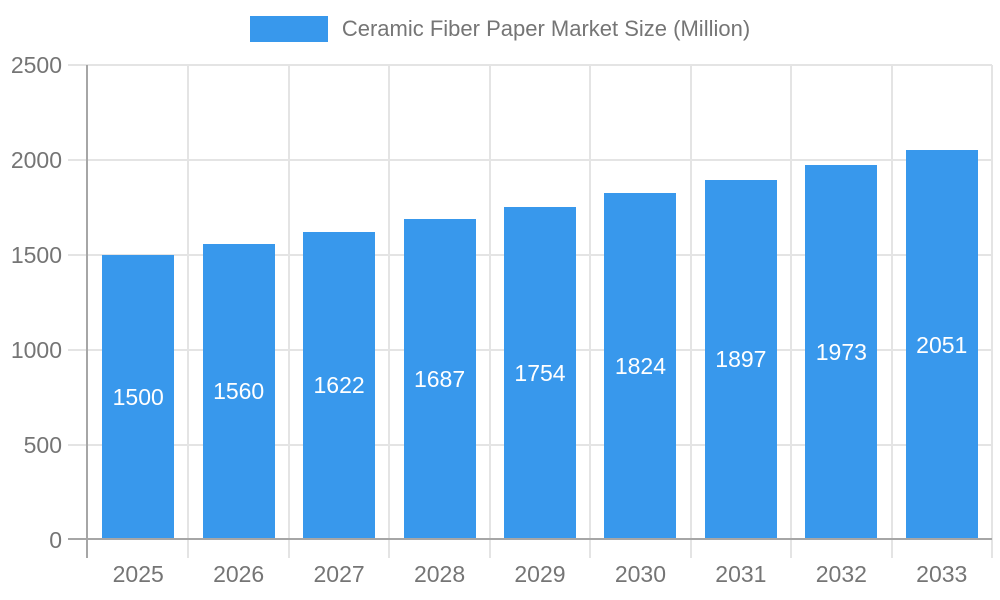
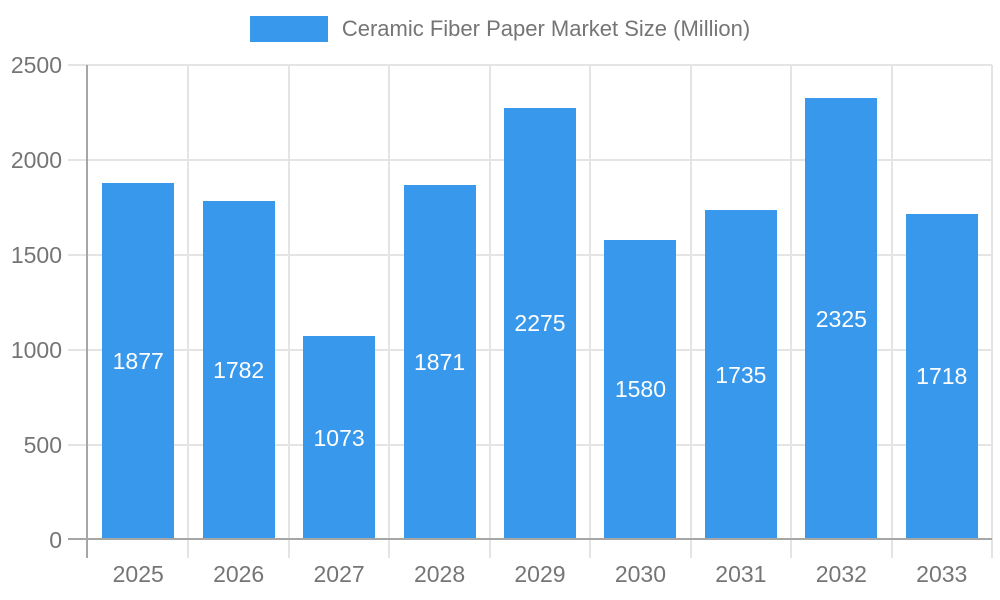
2025: 1500 -> 1877
2026: 1560 -> 1782
2027: 1622 -> 1073
2028: 1687 -> 1871
2029: 1754 -> 2275
2030: 1824 -> 1580
2031: 1897 -> 1735
2032: 1973 -> 2325
2033: 2051 -> 1718
